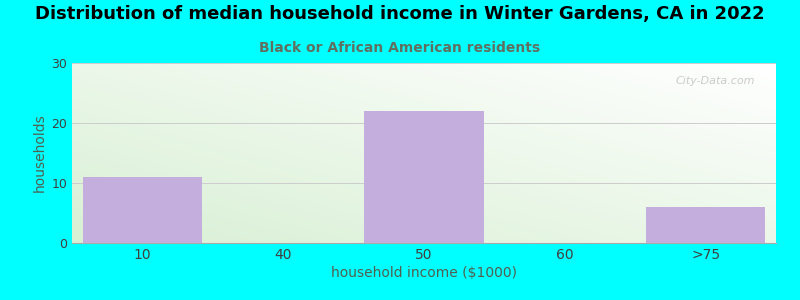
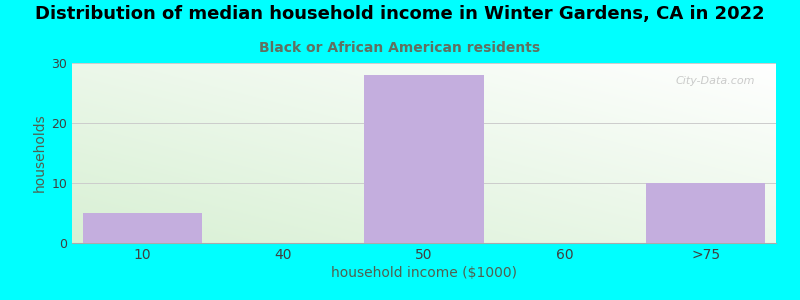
10: 11 -> 5
50: 22 -> 28
>75: 6 -> 10
